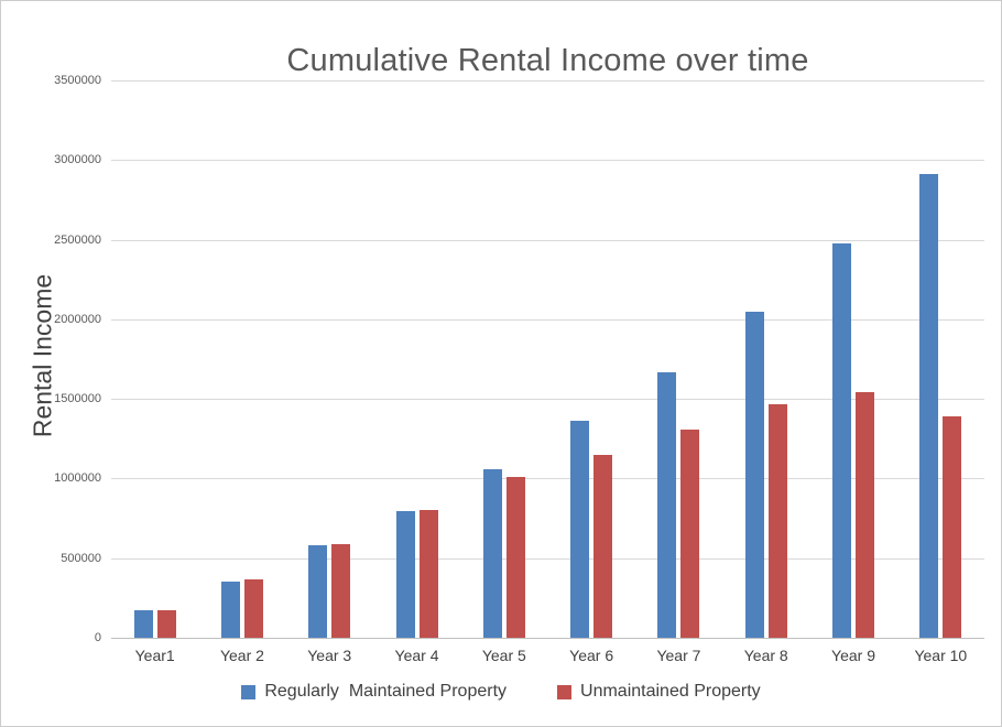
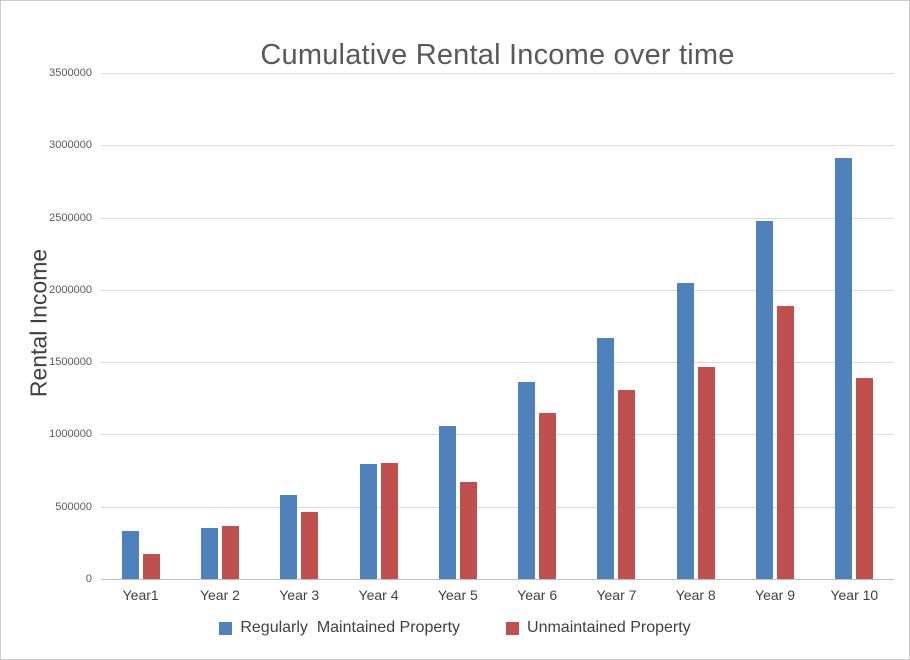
Regularly Maintained Property/Year1: 170000 -> 330000
Unmaintained Property/Year 3: 580000 -> 460000
Unmaintained Property/Year 5: 1010000 -> 670000
Unmaintained Property/Year 9: 1540000 -> 1890000
